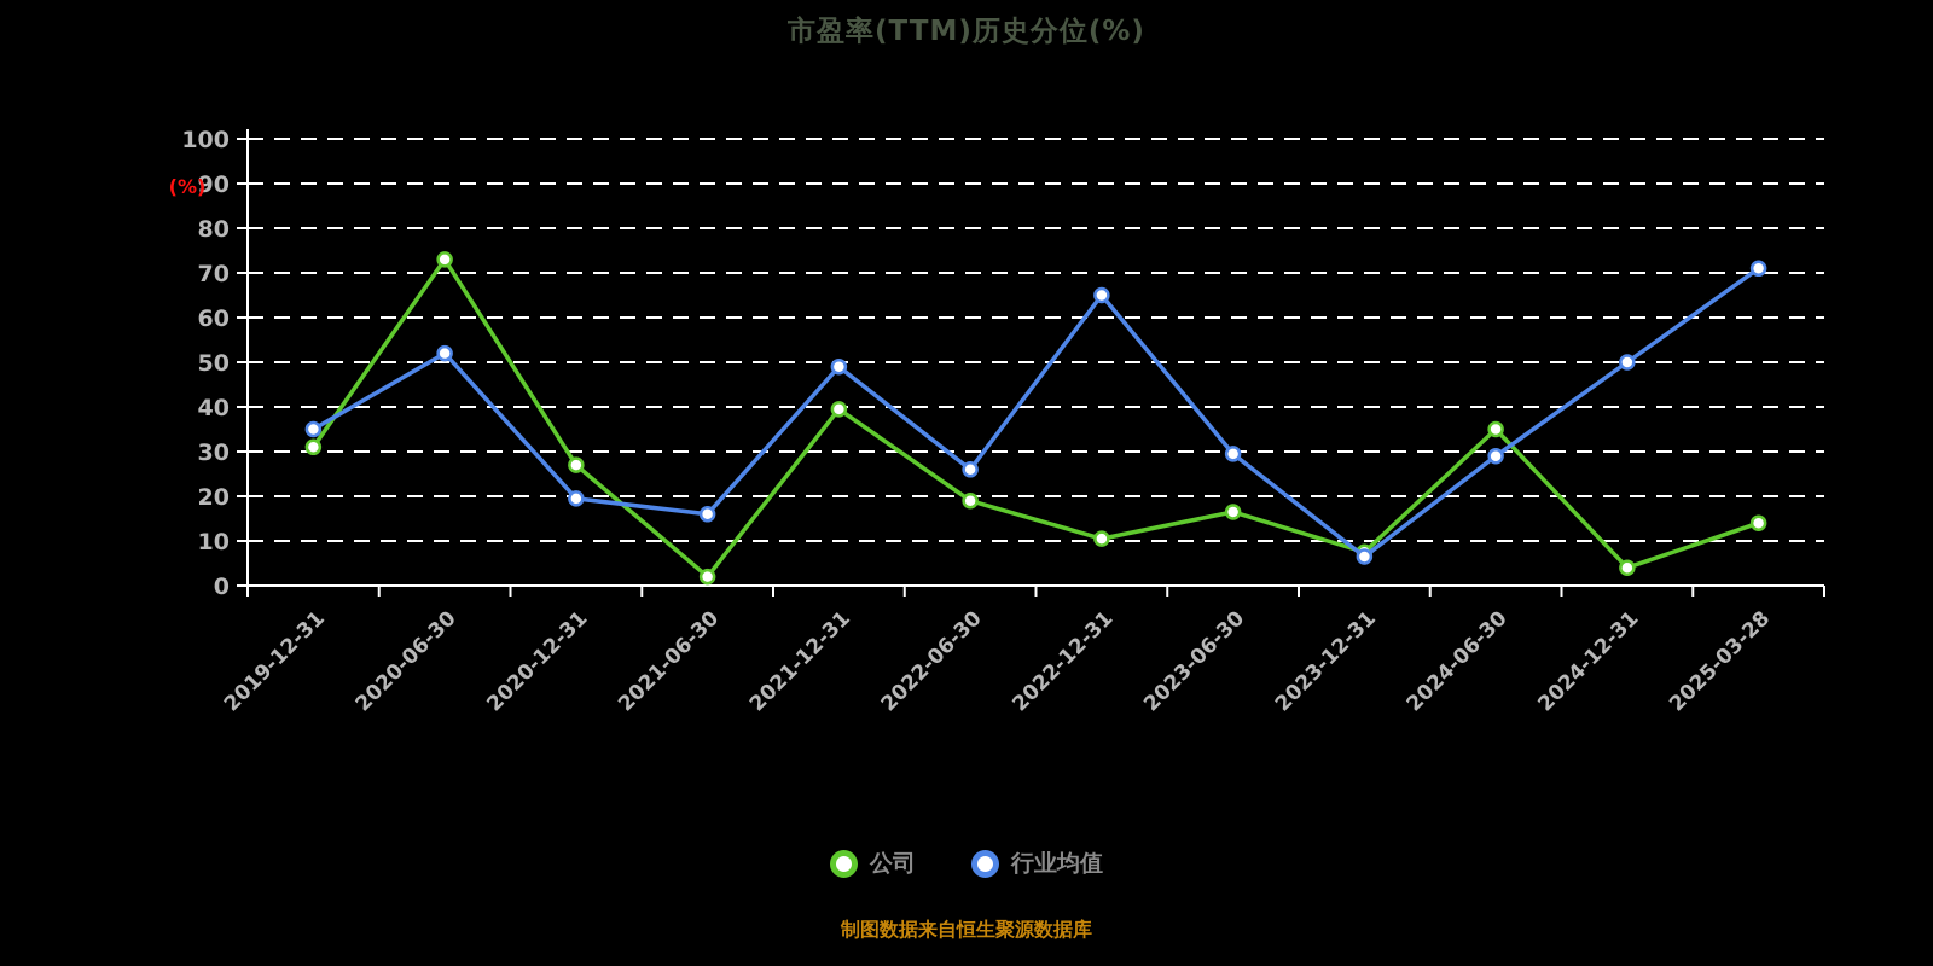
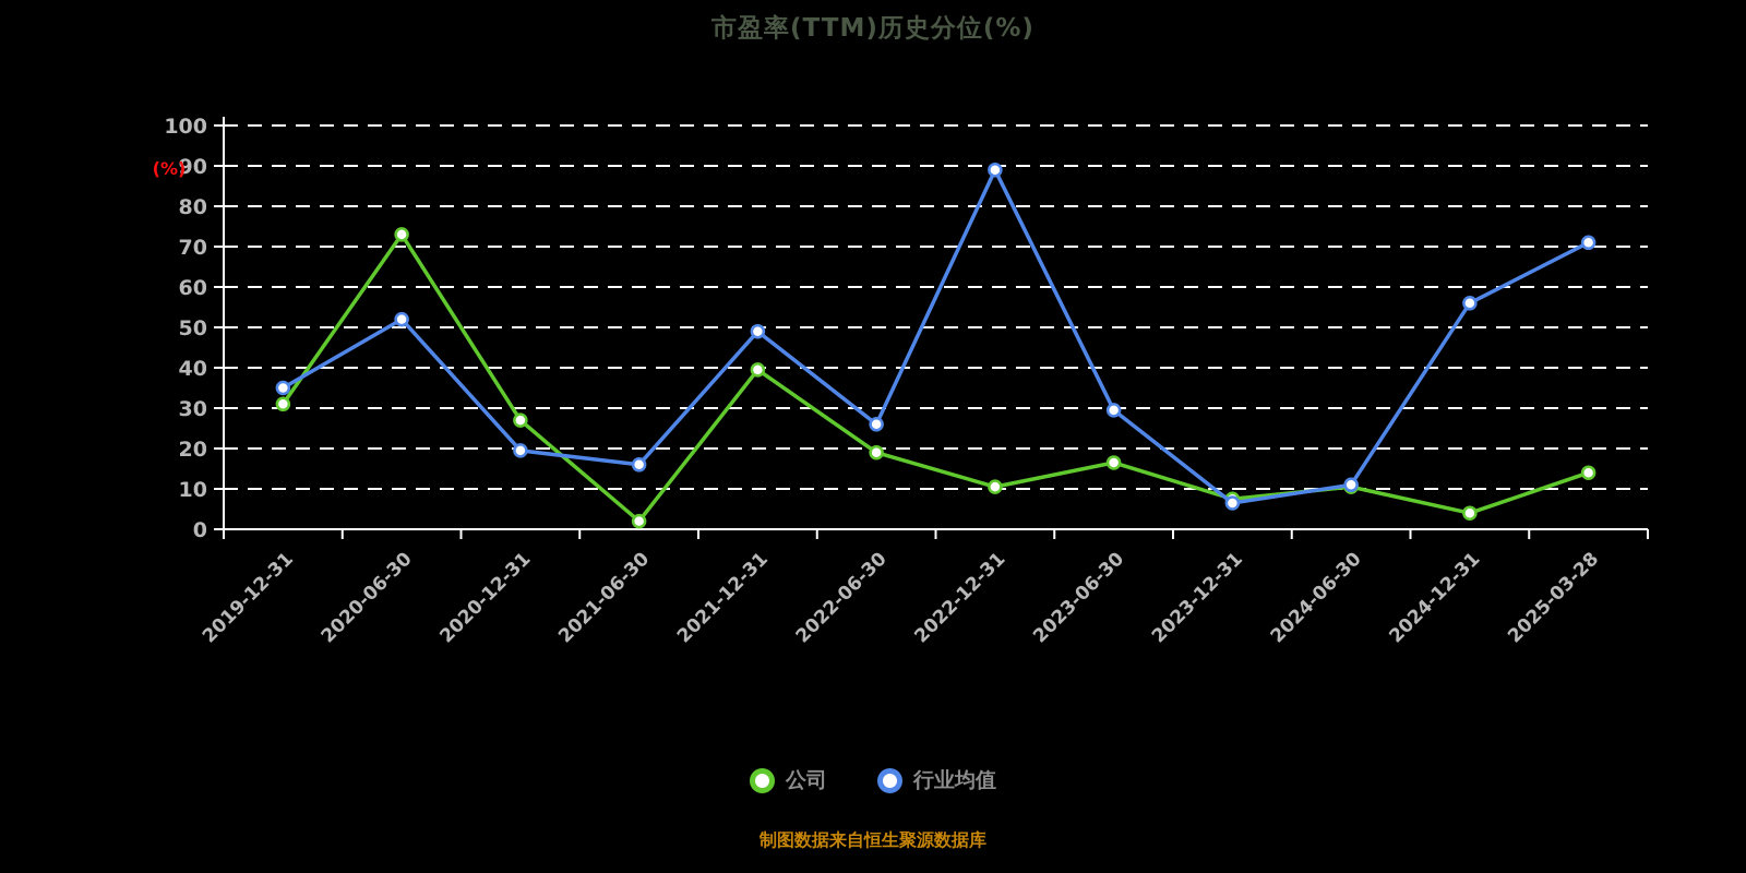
行业均值/2022-12-31: 65 -> 89
公司/2024-06-30: 35 -> 10
行业均值/2024-06-30: 29 -> 11
行业均值/2024-12-31: 50 -> 56
